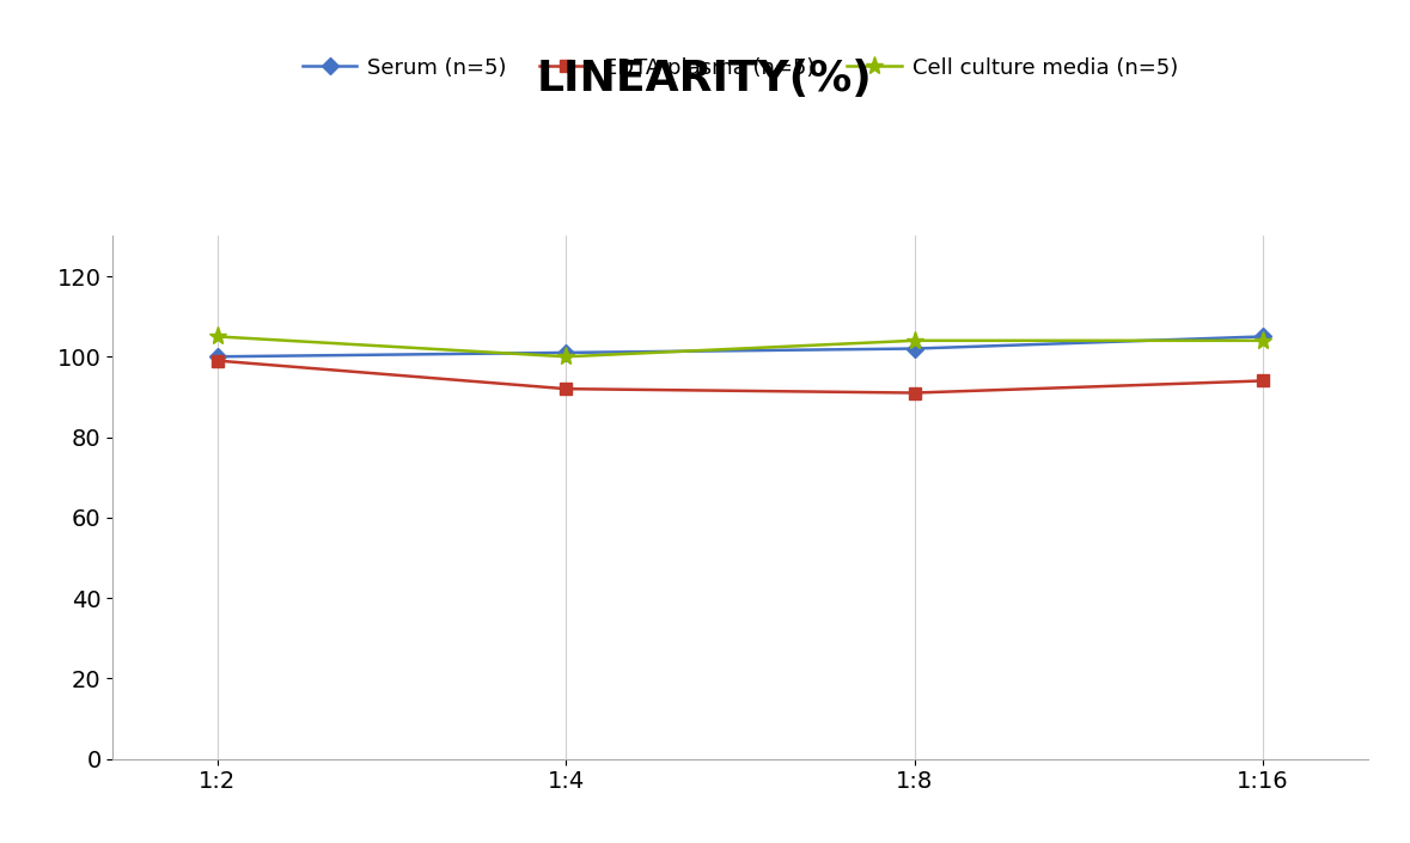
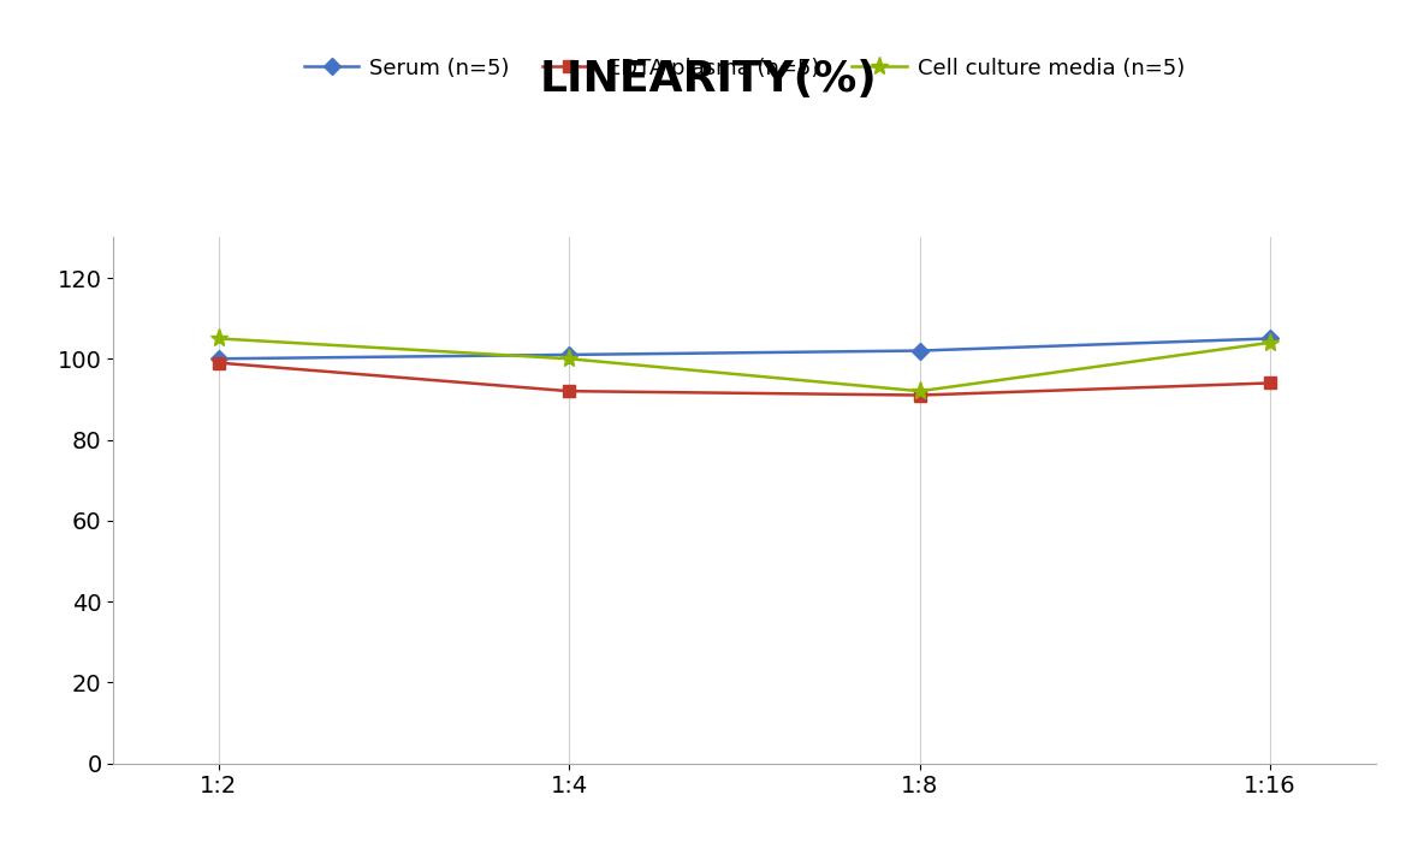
Cell culture media (n=5)/1:8: 104 -> 92
